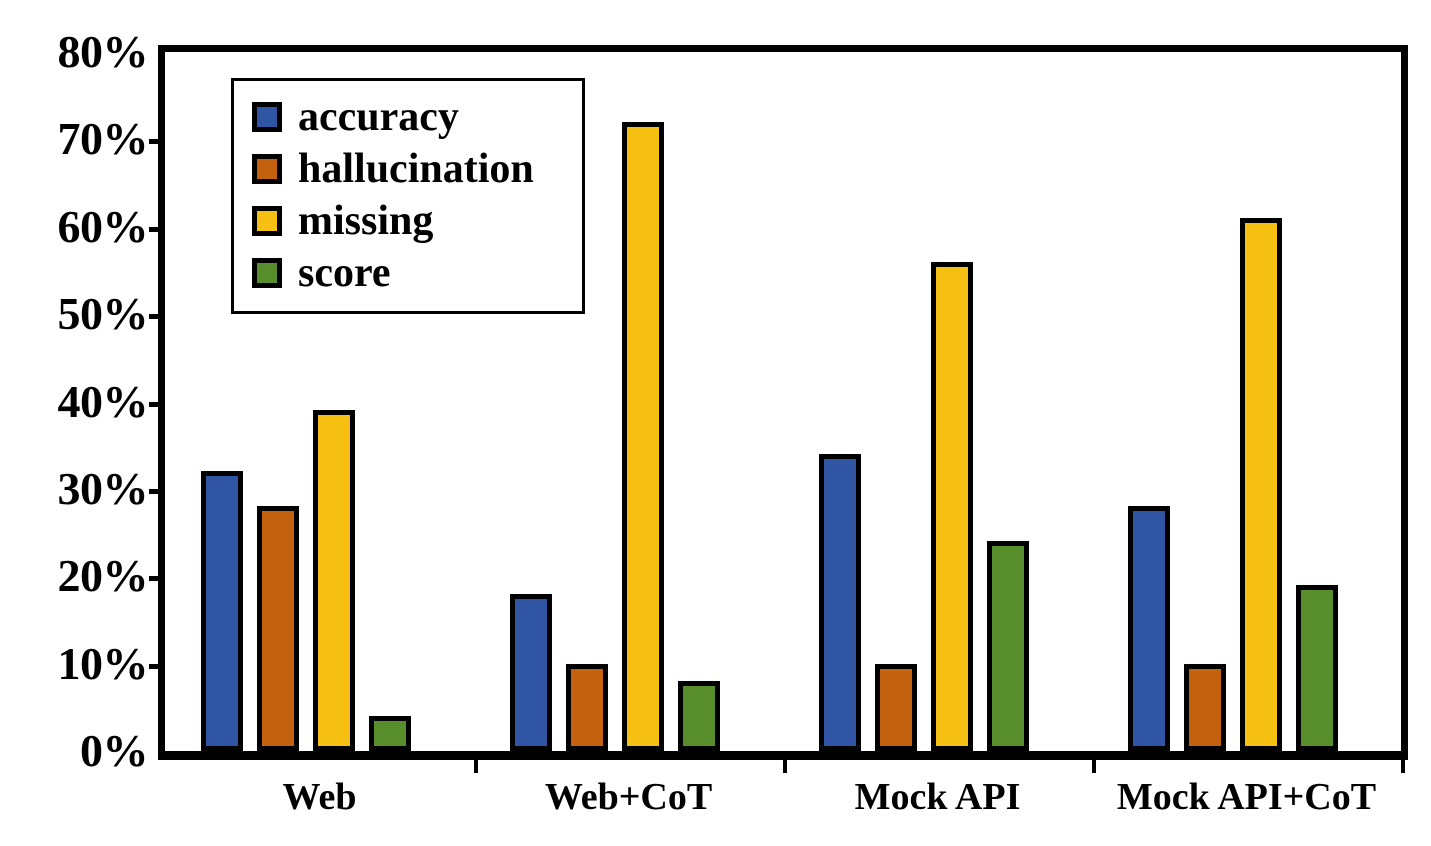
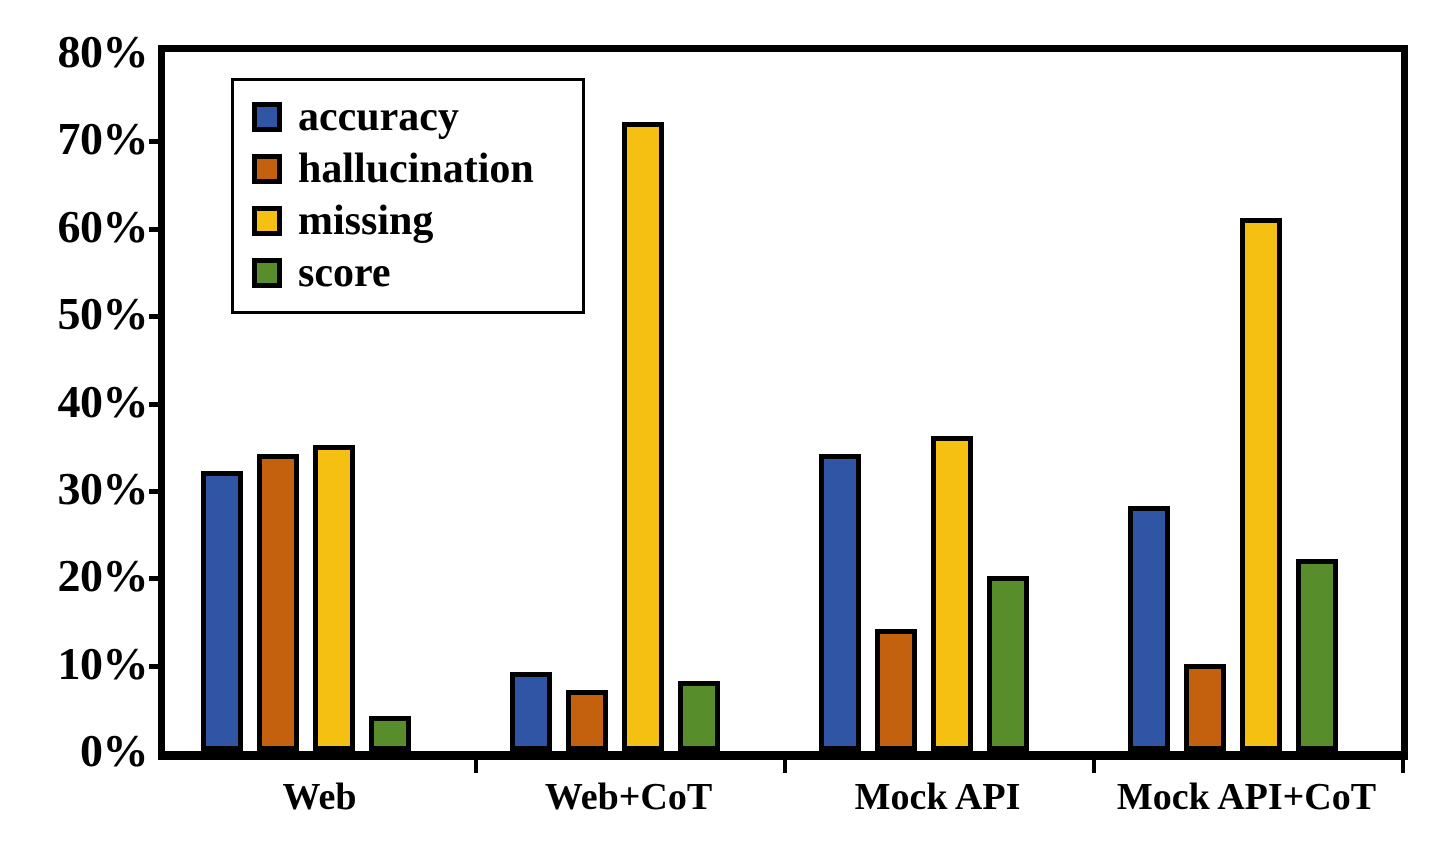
hallucination/Web: 28% -> 34%
missing/Web: 39% -> 35%
accuracy/Web+CoT: 18% -> 9%
hallucination/Web+CoT: 10% -> 7%
hallucination/Mock API: 10% -> 14%
missing/Mock API: 56% -> 36%
score/Mock API: 24% -> 20%
score/Mock API+CoT: 19% -> 22%
